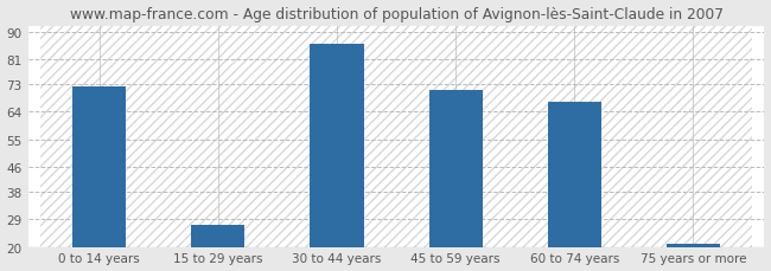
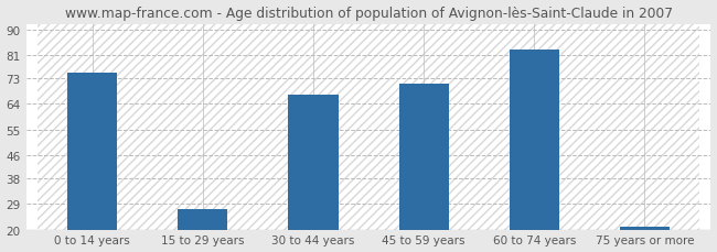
0 to 14 years: 72 -> 75
30 to 44 years: 86 -> 67
60 to 74 years: 67 -> 83
